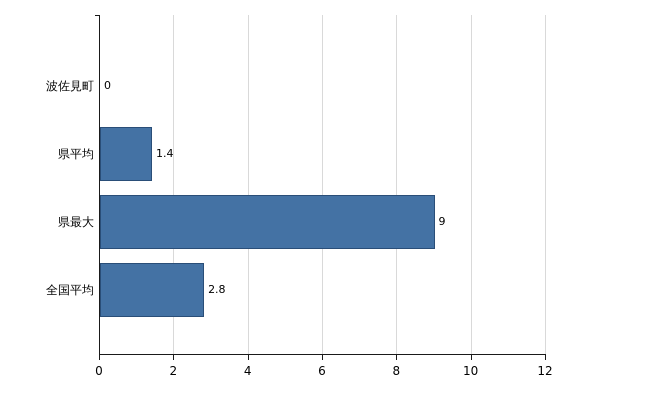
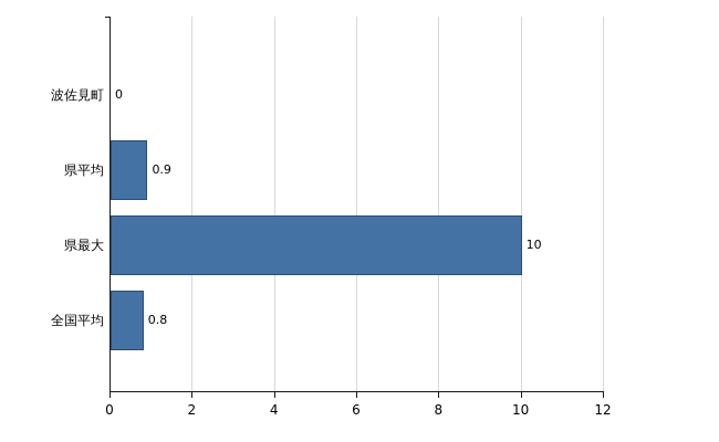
県平均: 1.4 -> 0.9
県最大: 9 -> 10
全国平均: 2.8 -> 0.8
